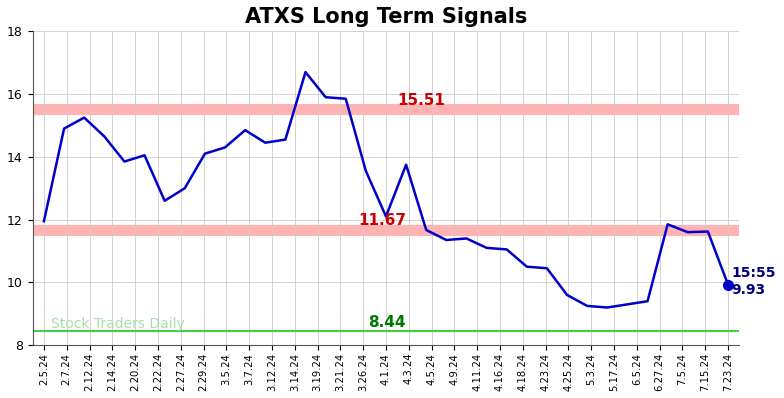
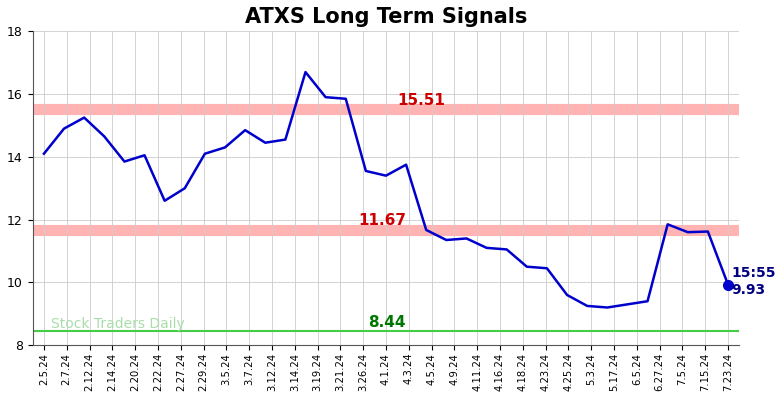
2.5.24: 11.95 -> 14.10
4.1.24: 12.10 -> 13.40
